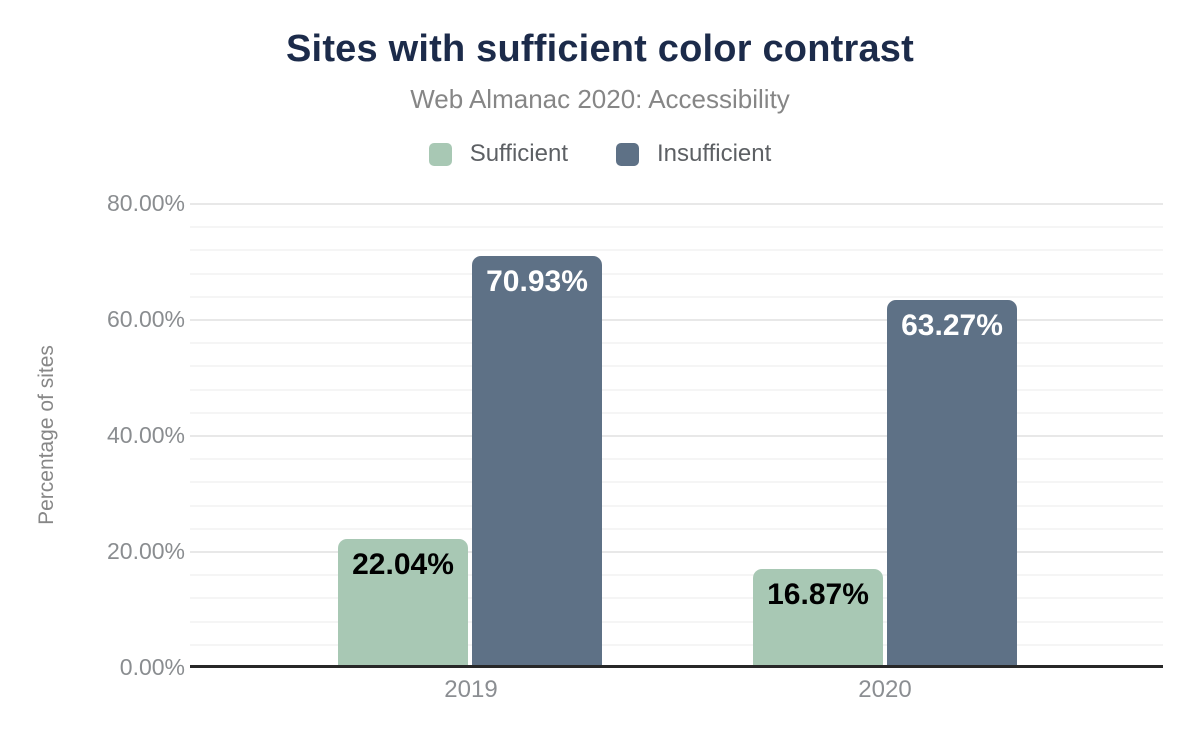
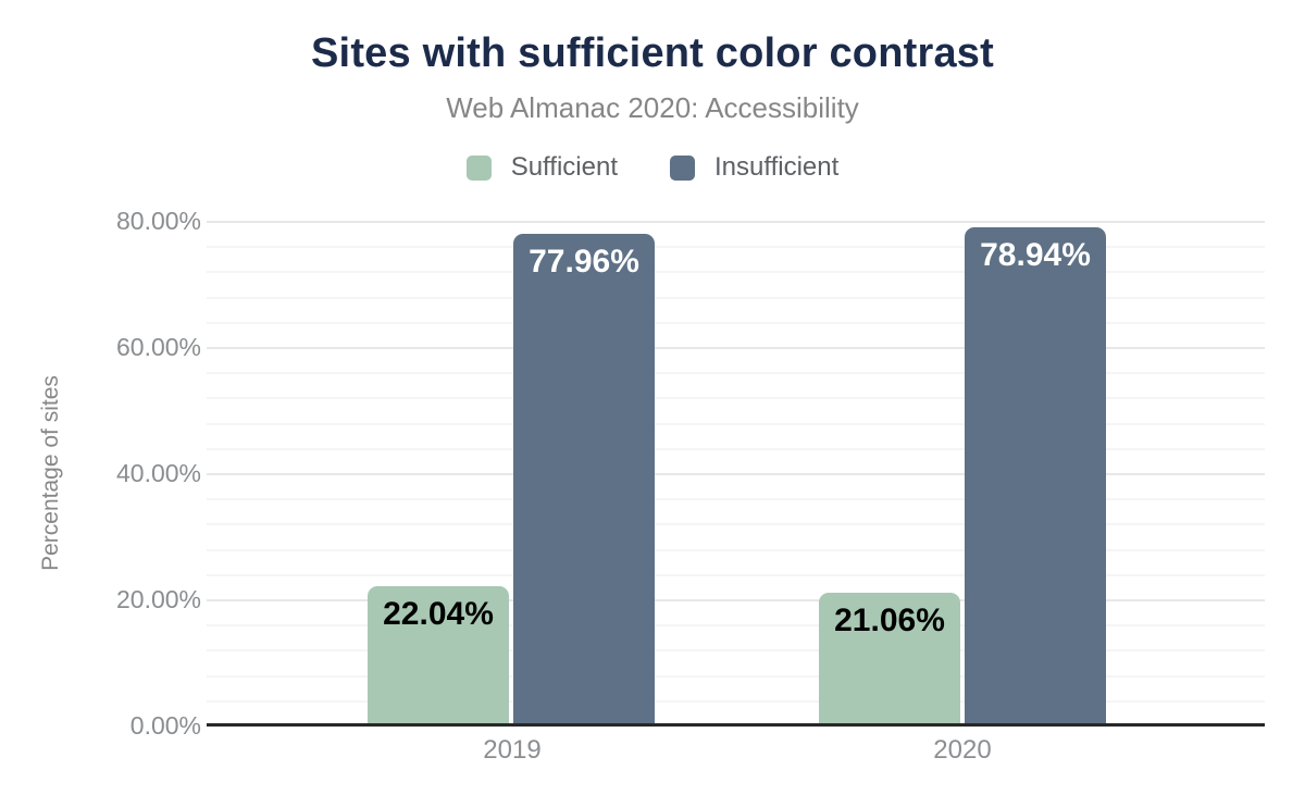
Insufficient/2019: 70.93% -> 77.96%
Sufficient/2020: 16.87% -> 21.06%
Insufficient/2020: 63.27% -> 78.94%
